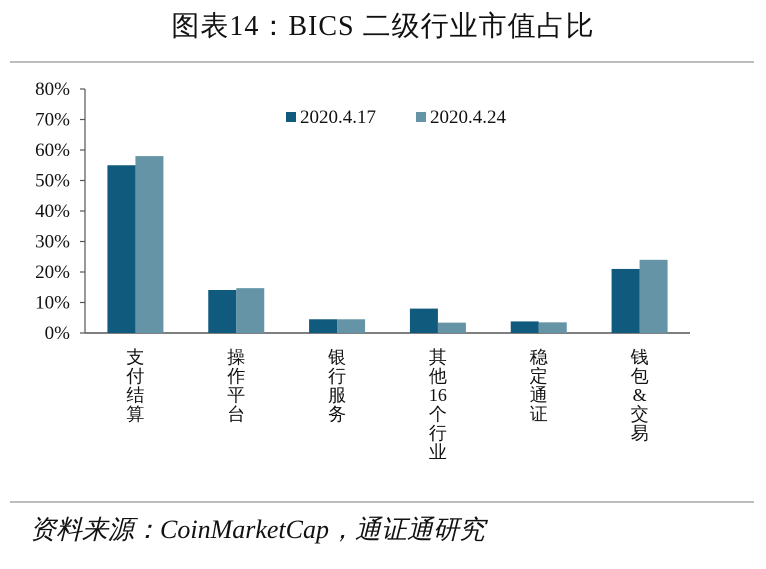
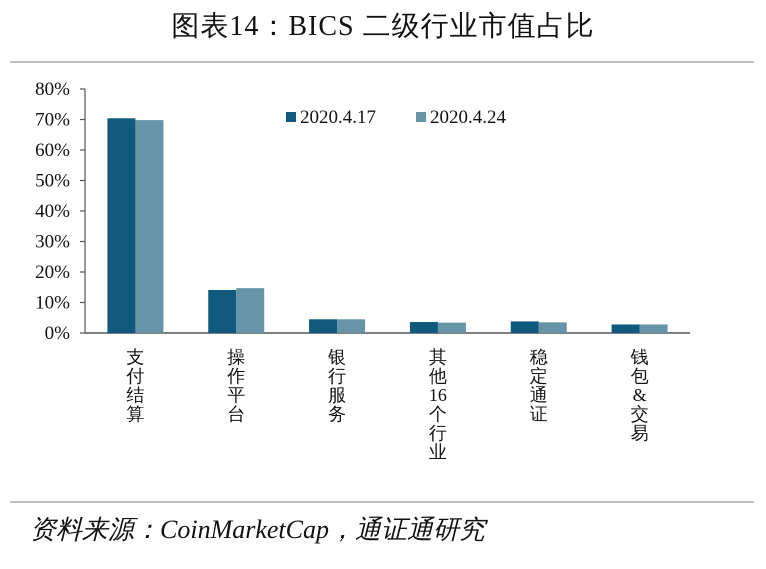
2020.4.17/支付结算: 55% -> 70%
2020.4.24/支付结算: 58% -> 70%
2020.4.17/其他16个行业: 8% -> 4%
2020.4.17/钱包&交易: 21% -> 3%
2020.4.24/钱包&交易: 24% -> 3%
